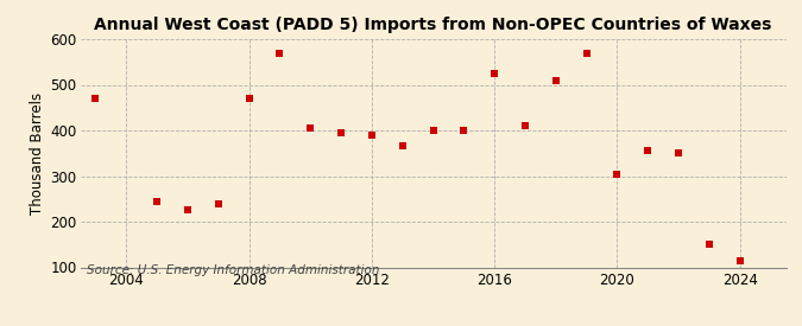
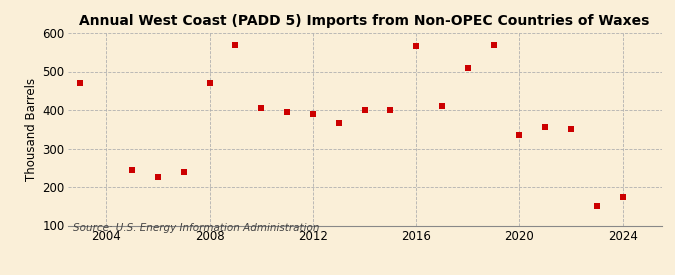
2016: 525 -> 565
2020: 305 -> 335
2024: 115 -> 175
